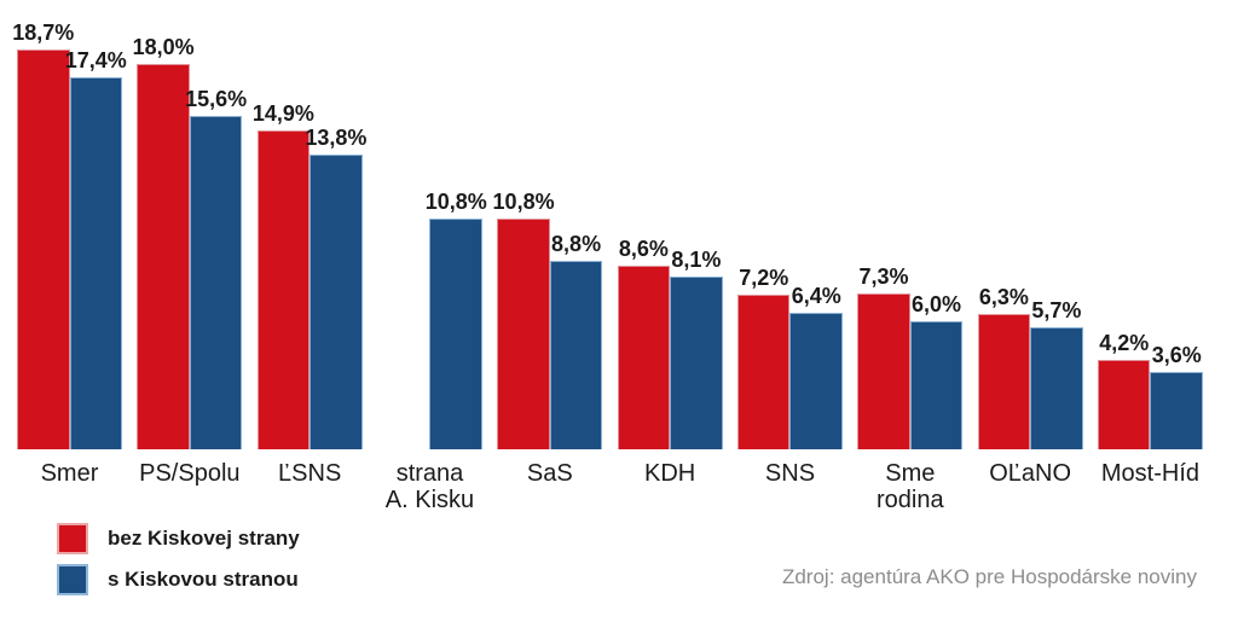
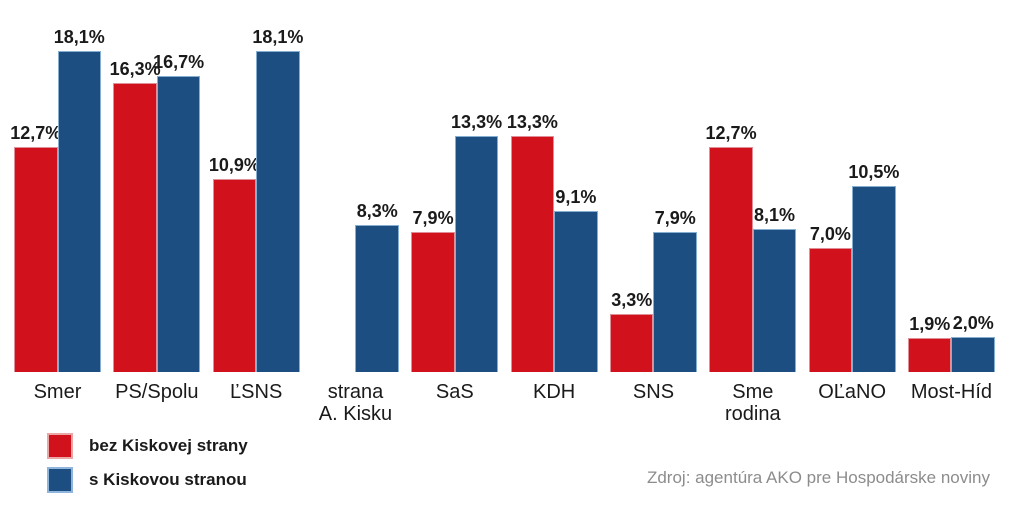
bez Kiskovej strany/Smer: 18,7% -> 12,7%
s Kiskovou stranou/Smer: 17,4% -> 18,1%
bez Kiskovej strany/PS/Spolu: 18,0% -> 16,3%
s Kiskovou stranou/PS/Spolu: 15,6% -> 16,7%
bez Kiskovej strany/ĽSNS: 14,9% -> 10,9%
s Kiskovou stranou/ĽSNS: 13,8% -> 18,1%
s Kiskovou stranou/strana A. Kisku: 10,8% -> 8,3%
bez Kiskovej strany/SaS: 10,8% -> 7,9%
s Kiskovou stranou/SaS: 8,8% -> 13,3%
bez Kiskovej strany/KDH: 8,6% -> 13,3%
s Kiskovou stranou/KDH: 8,1% -> 9,1%
bez Kiskovej strany/SNS: 7,2% -> 3,3%
s Kiskovou stranou/SNS: 6,4% -> 7,9%
bez Kiskovej strany/Sme rodina: 7,3% -> 12,7%
s Kiskovou stranou/Sme rodina: 6,0% -> 8,1%
bez Kiskovej strany/OĽaNO: 6,3% -> 7,0%
s Kiskovou stranou/OĽaNO: 5,7% -> 10,5%
bez Kiskovej strany/Most-Híd: 4,2% -> 1,9%
s Kiskovou stranou/Most-Híd: 3,6% -> 2,0%
